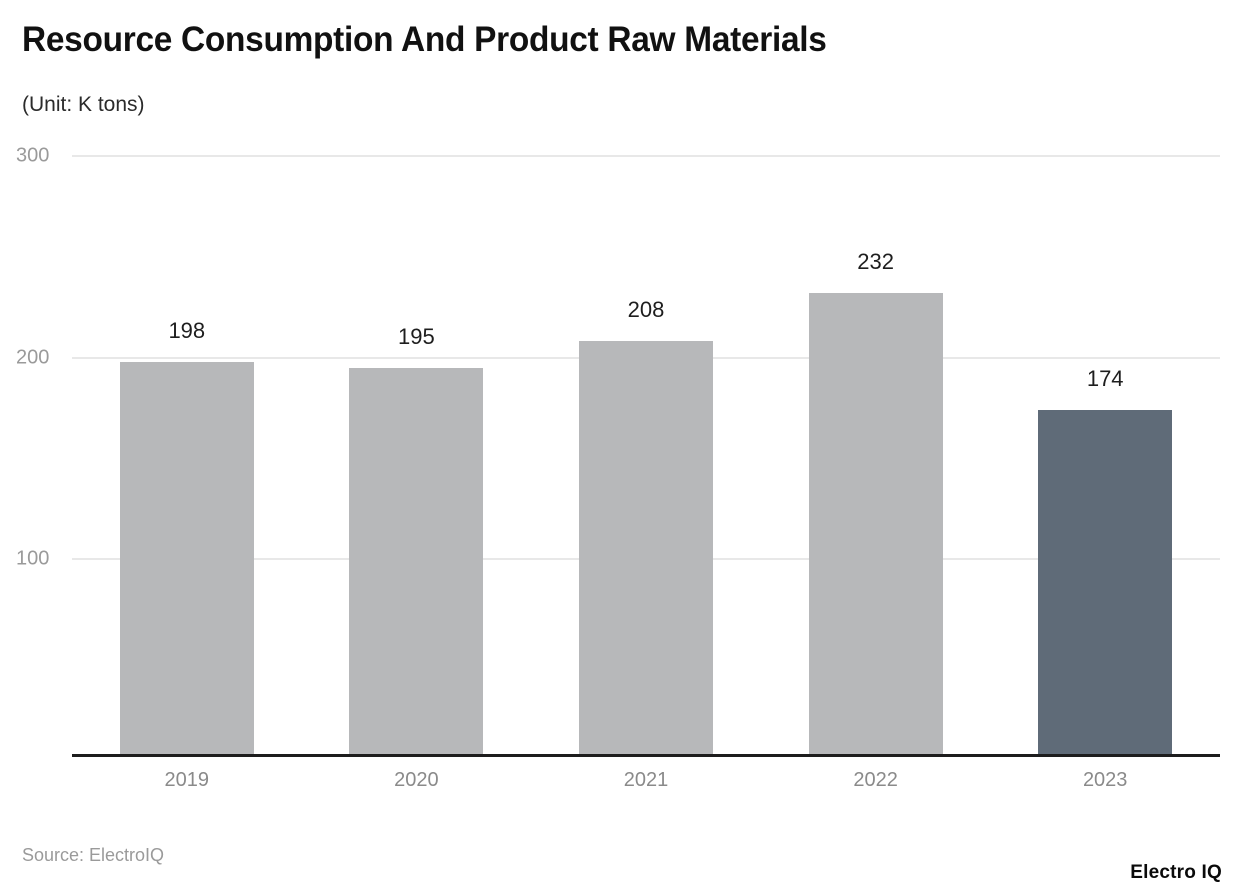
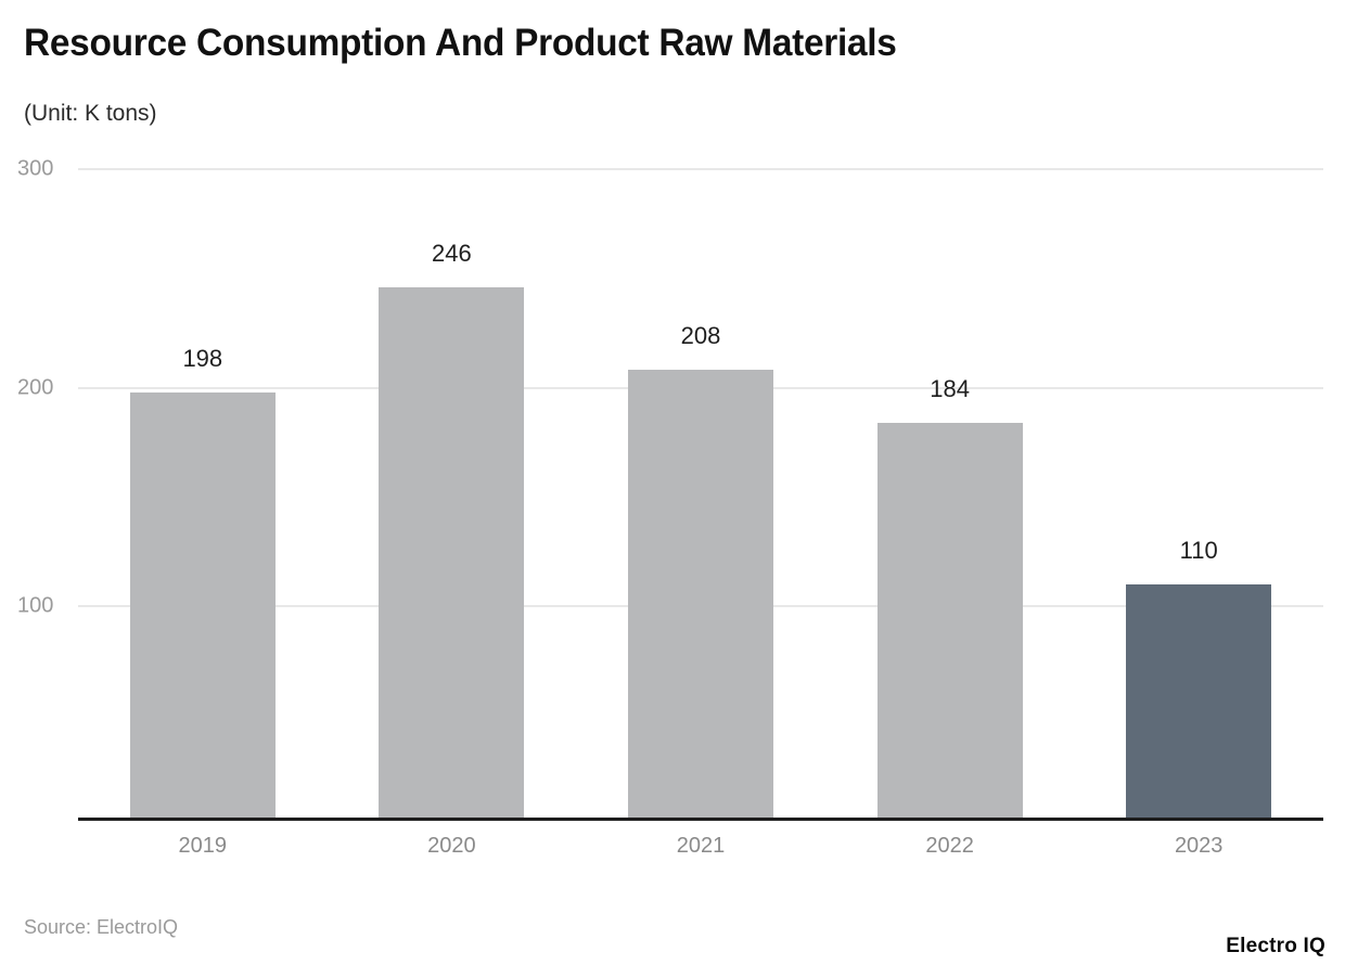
2020: 195 -> 246
2022: 232 -> 184
2023: 174 -> 110
